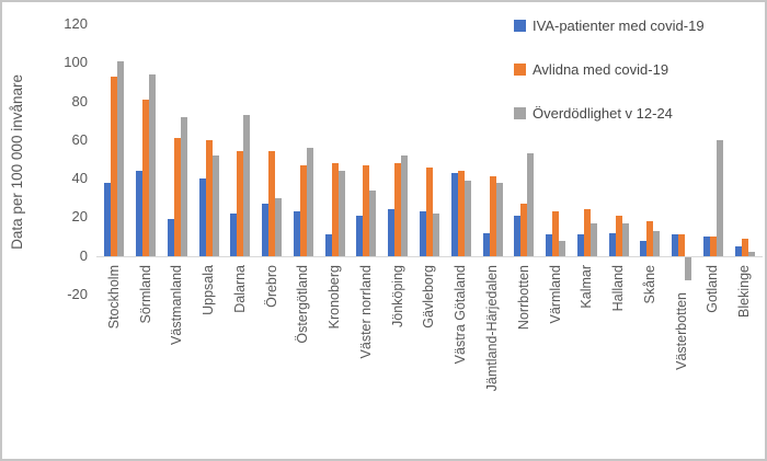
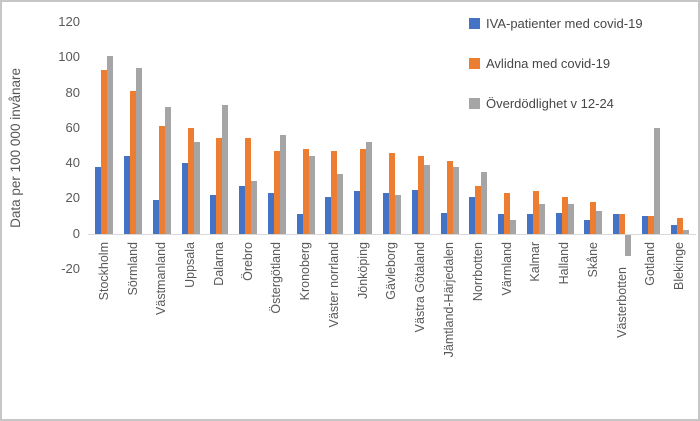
IVA-patienter med covid-19/Västra Götaland: 43 -> 25
Överdödlighet v 12-24/Norrbotten: 53 -> 35
